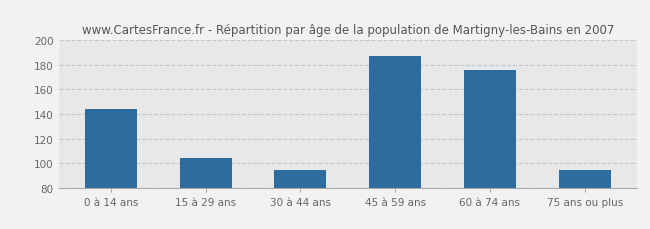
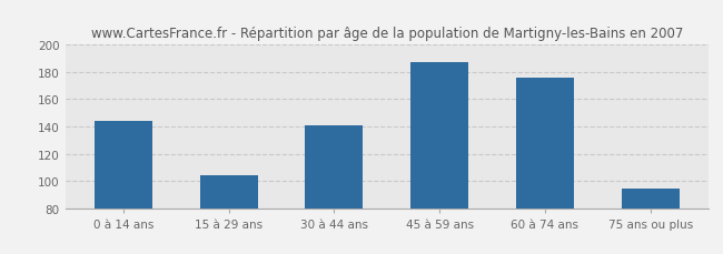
30 à 44 ans: 94 -> 141
